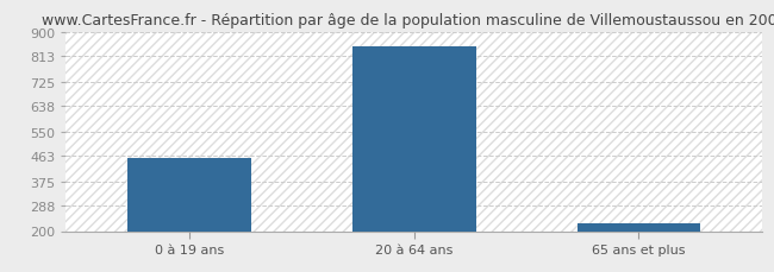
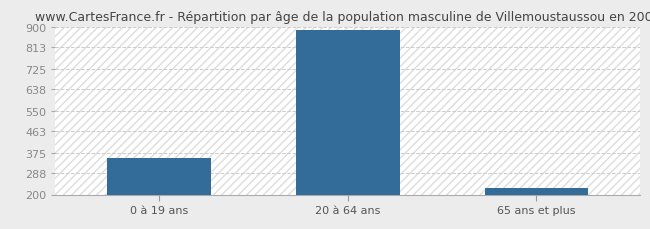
0 à 19 ans: 455 -> 352
20 à 64 ans: 850 -> 884
